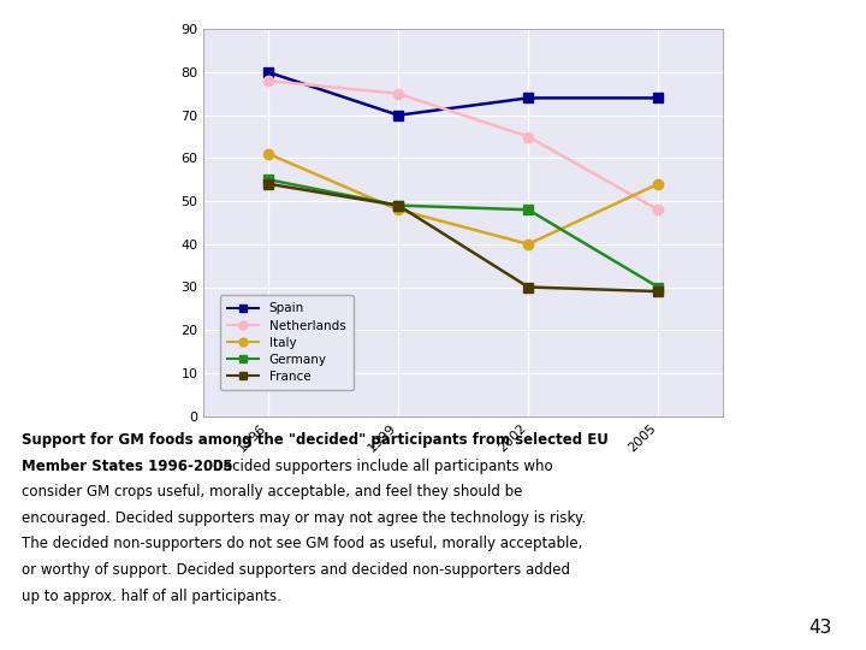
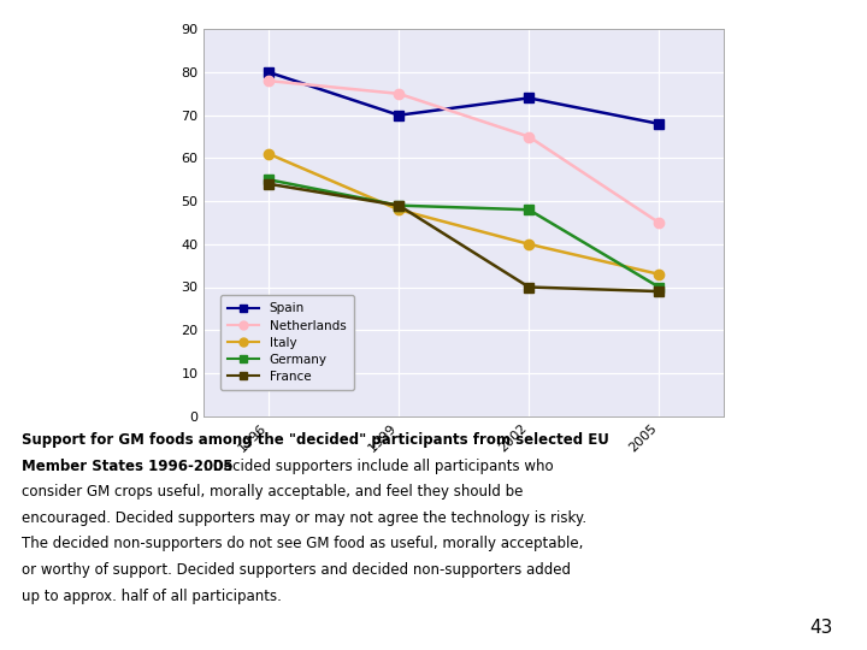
Spain/2005: 74 -> 68
Netherlands/2005: 48 -> 45
Italy/2005: 54 -> 33
